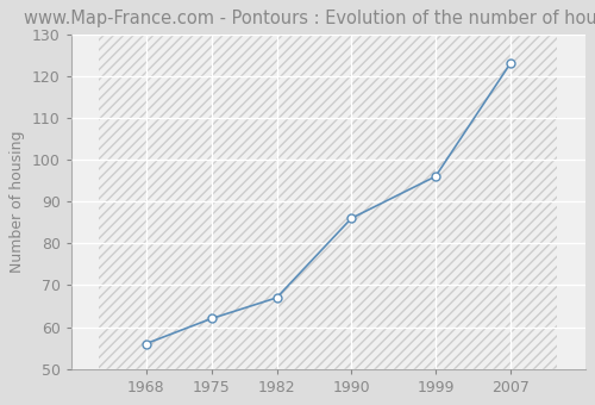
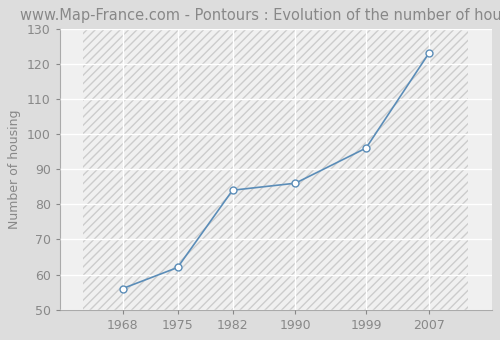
1982: 67 -> 84
